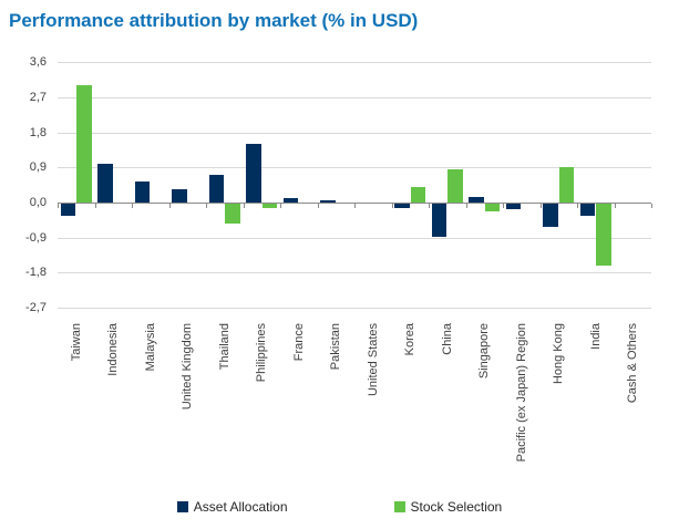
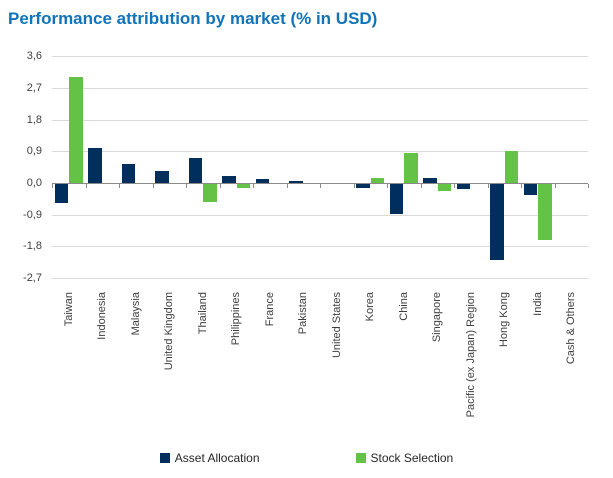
Asset Allocation/Taiwan: -0,3 -> -0,6
Asset Allocation/Philippines: 1,5 -> 0,2
Stock Selection/Korea: 0,4 -> 0,1
Asset Allocation/Hong Kong: -0,6 -> -2,1
